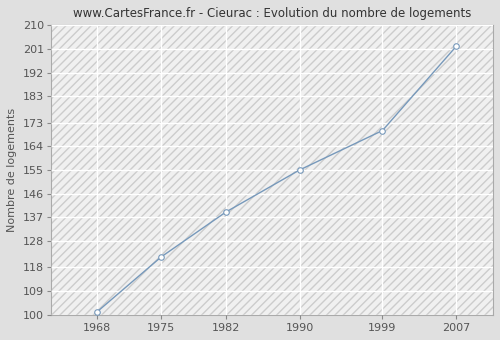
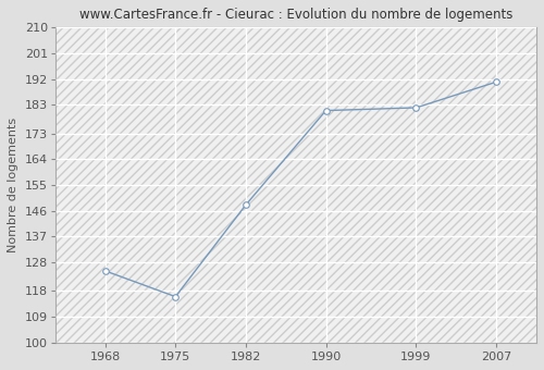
1968: 101 -> 125
1975: 122 -> 116
1982: 139 -> 148
1990: 155 -> 181
1999: 170 -> 182
2007: 202 -> 191
